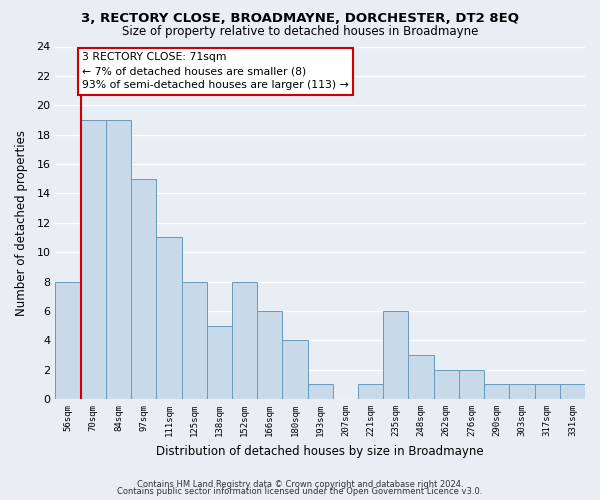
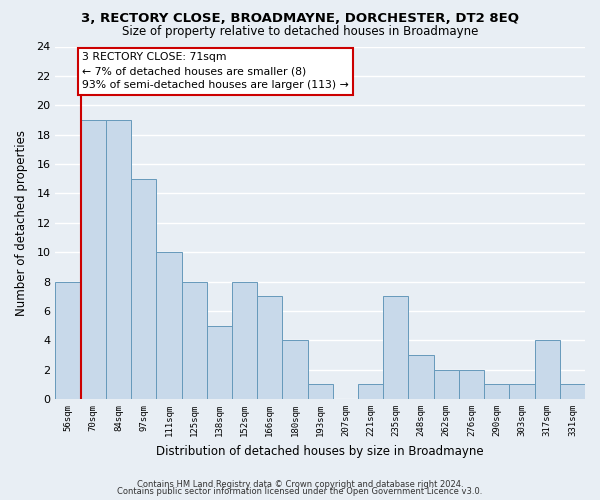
111sqm: 11 -> 10
166sqm: 6 -> 7
235sqm: 6 -> 7
317sqm: 1 -> 4
